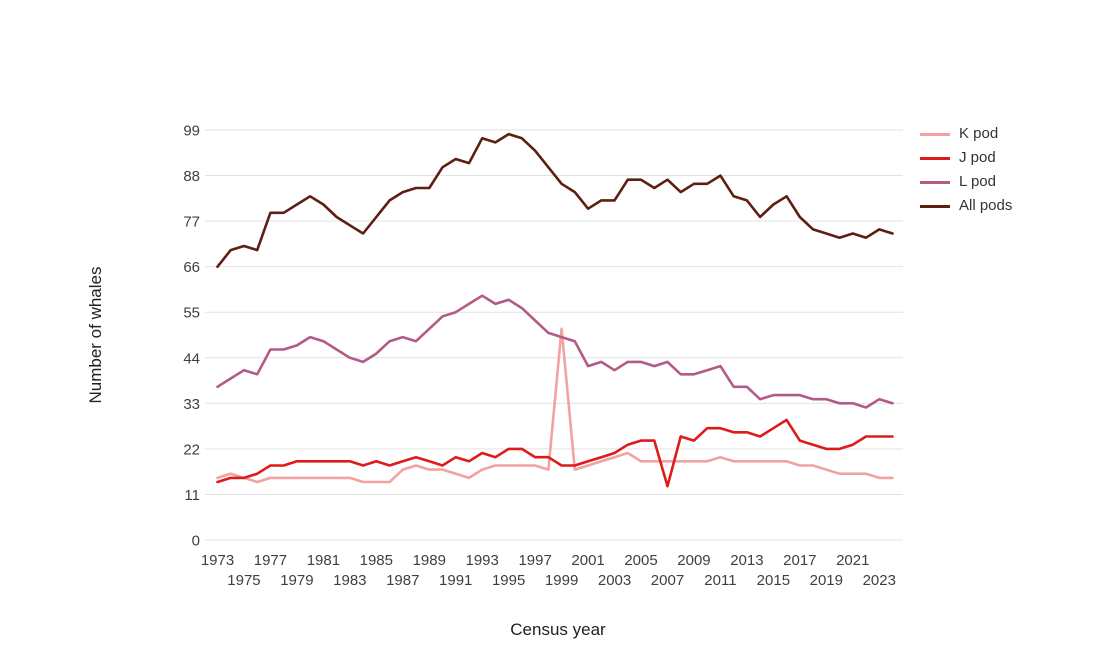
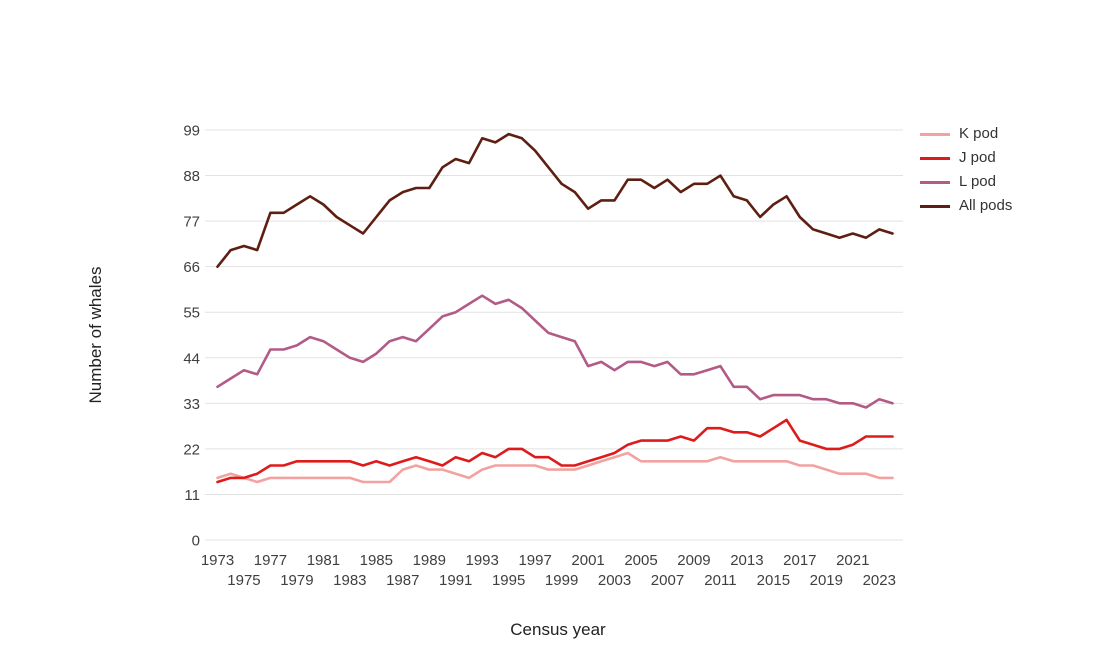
K pod/1999: 51 -> 17
J pod/2007: 13 -> 24
